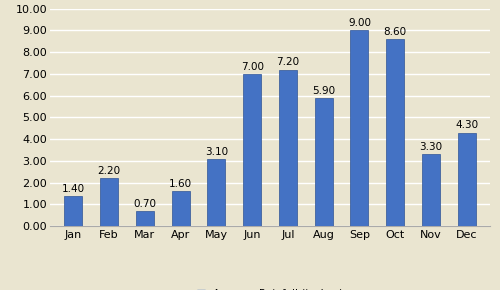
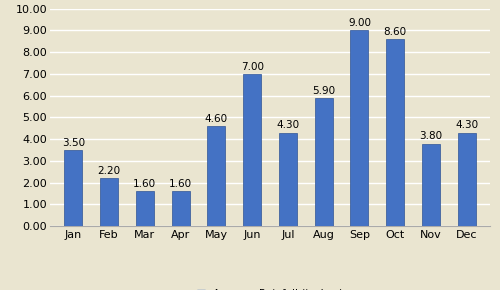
Jan: 1.40 -> 3.50
Mar: 0.70 -> 1.60
May: 3.10 -> 4.60
Jul: 7.20 -> 4.30
Nov: 3.30 -> 3.80
